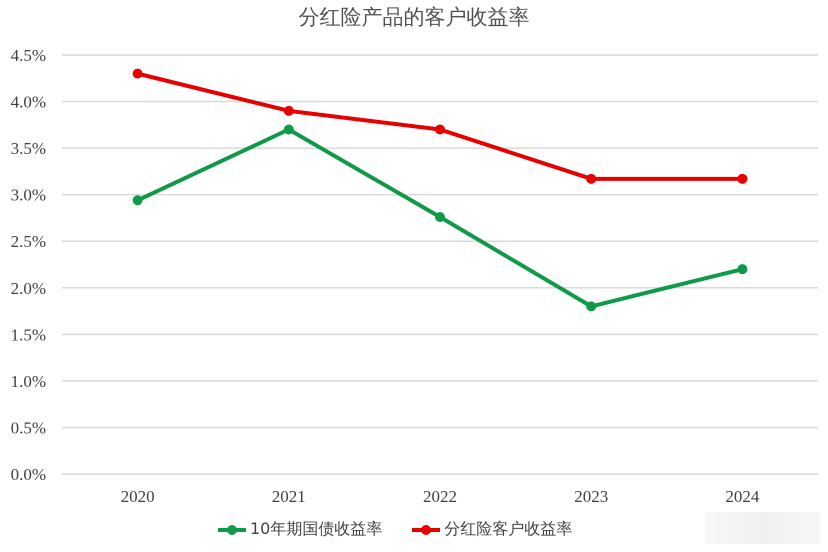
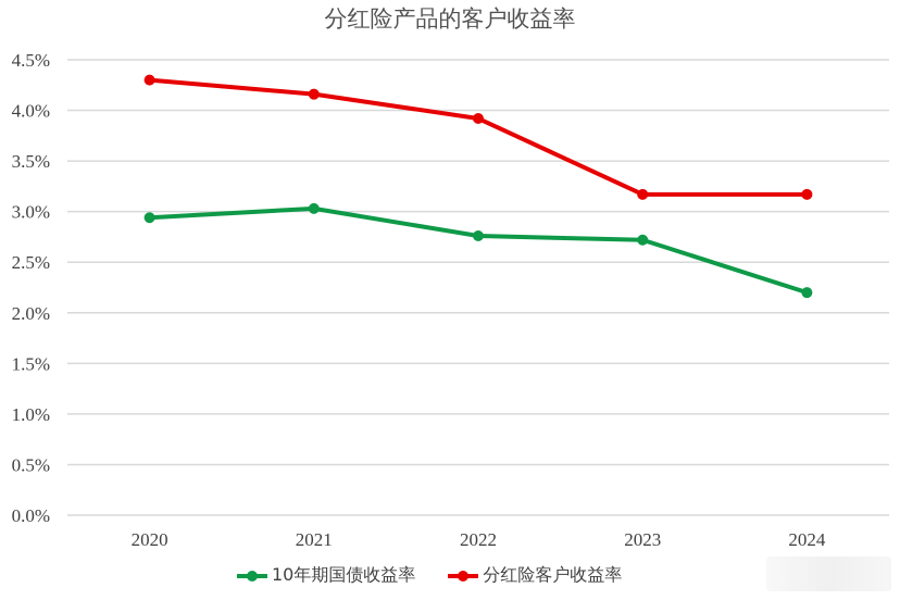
10年期国债收益率/2021: 3.7% -> 3.0%
分红险客户收益率/2021: 3.9% -> 4.2%
分红险客户收益率/2022: 3.7% -> 3.9%
10年期国债收益率/2023: 1.8% -> 2.7%
